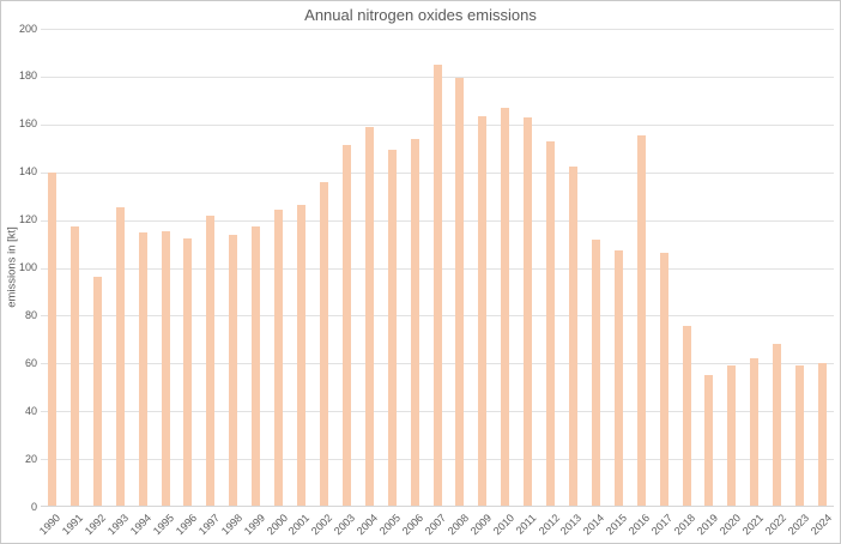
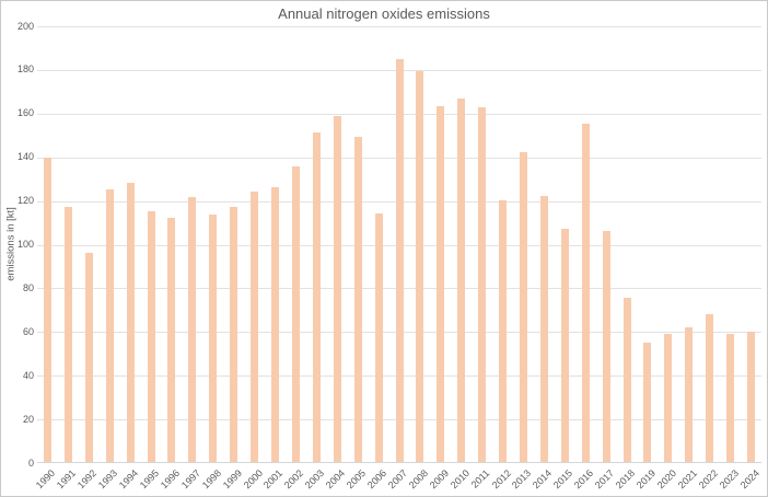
1994: 114 -> 128
2006: 154 -> 114
2012: 152 -> 120
2014: 112 -> 122
